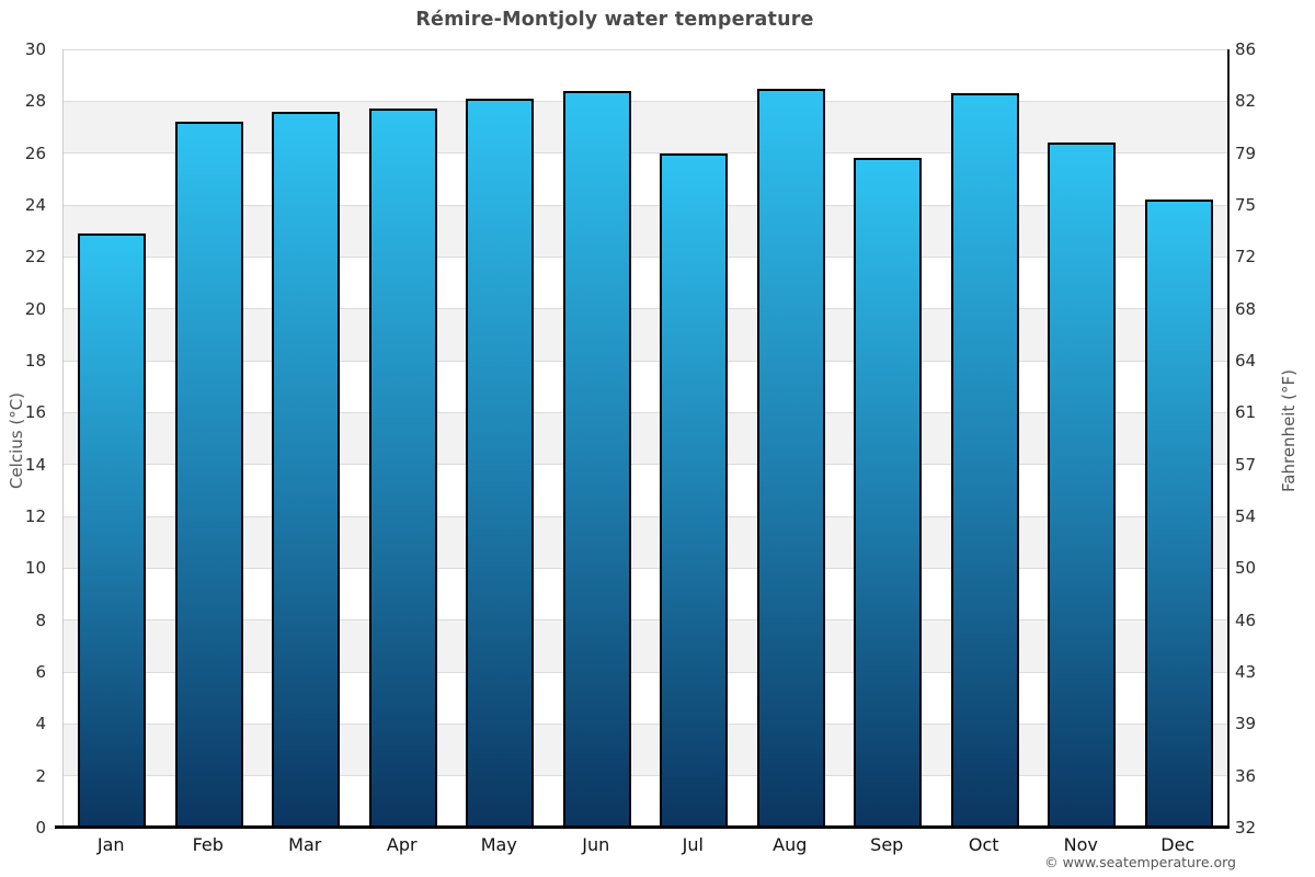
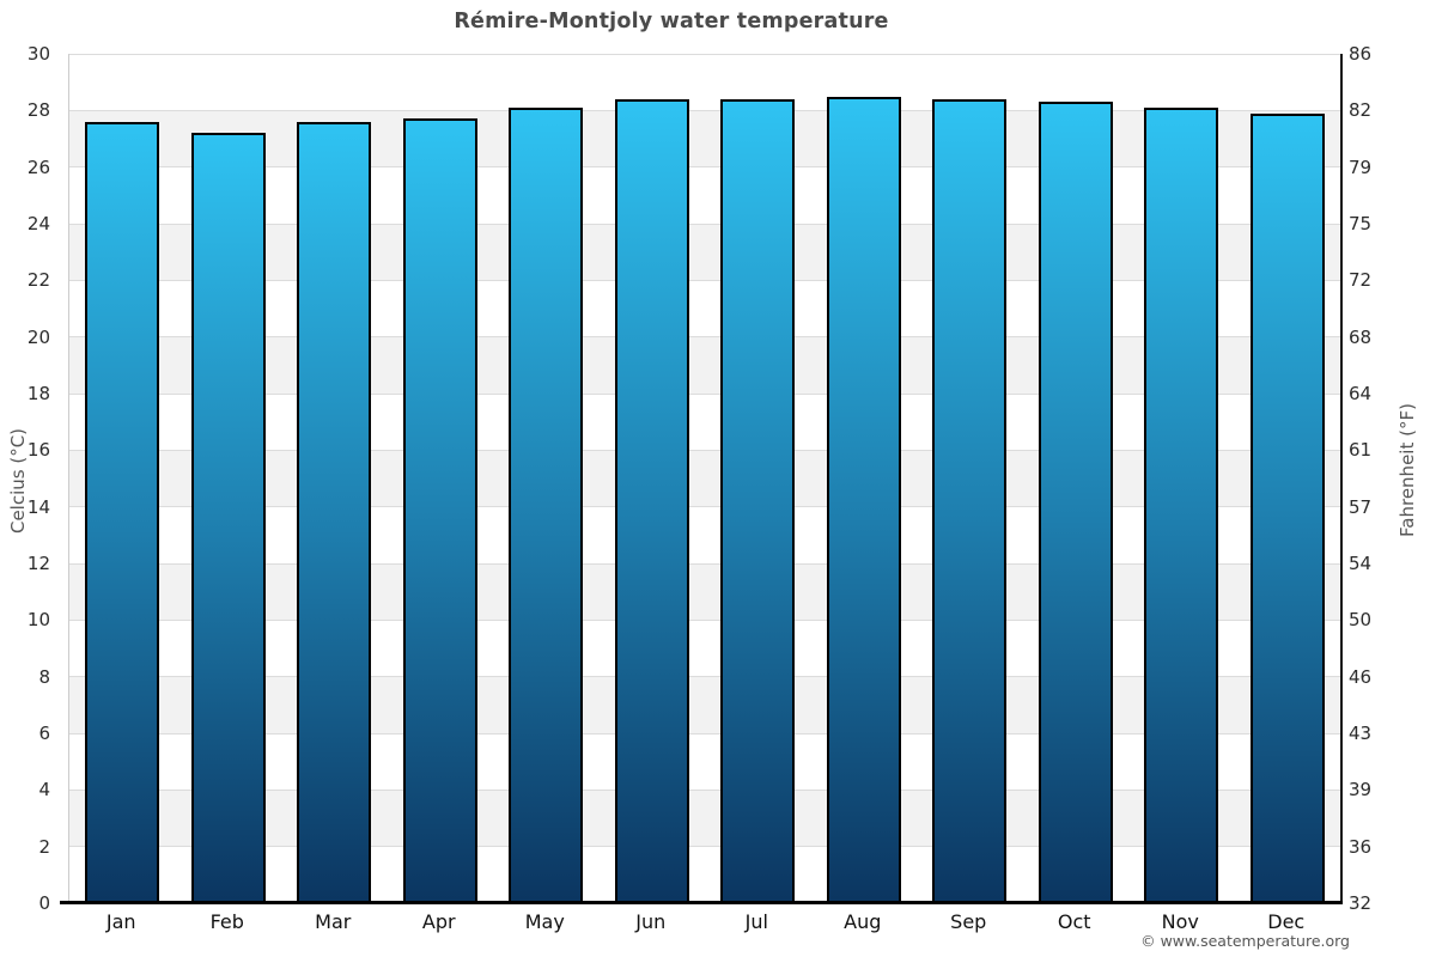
Jan: 22.9 -> 27.6
Jul: 26.0 -> 28.4
Sep: 25.8 -> 28.4
Nov: 26.4 -> 28.1
Dec: 24.2 -> 27.9
